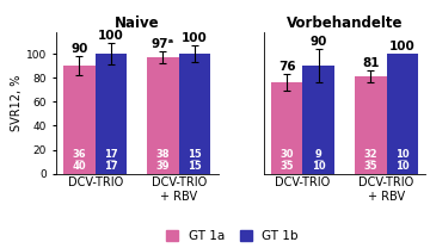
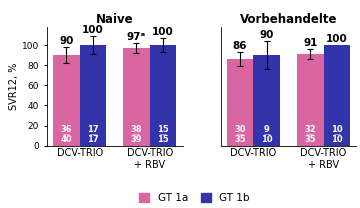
Vorbehandelte/GT 1a/DCV-TRIO: 76 -> 86
Vorbehandelte/GT 1a/DCV-TRIO + RBV: 81 -> 91
